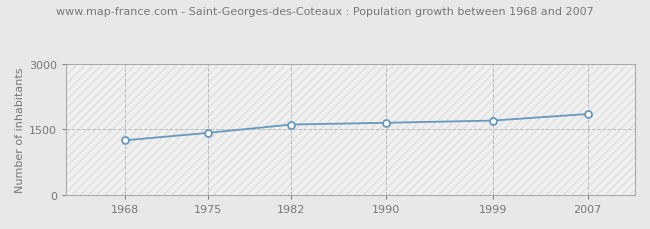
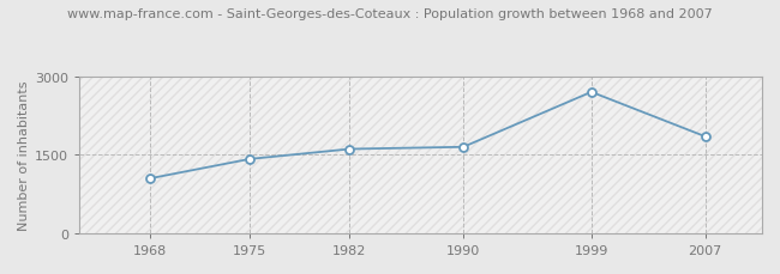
1968: 1250 -> 1050
1999: 1700 -> 2700
